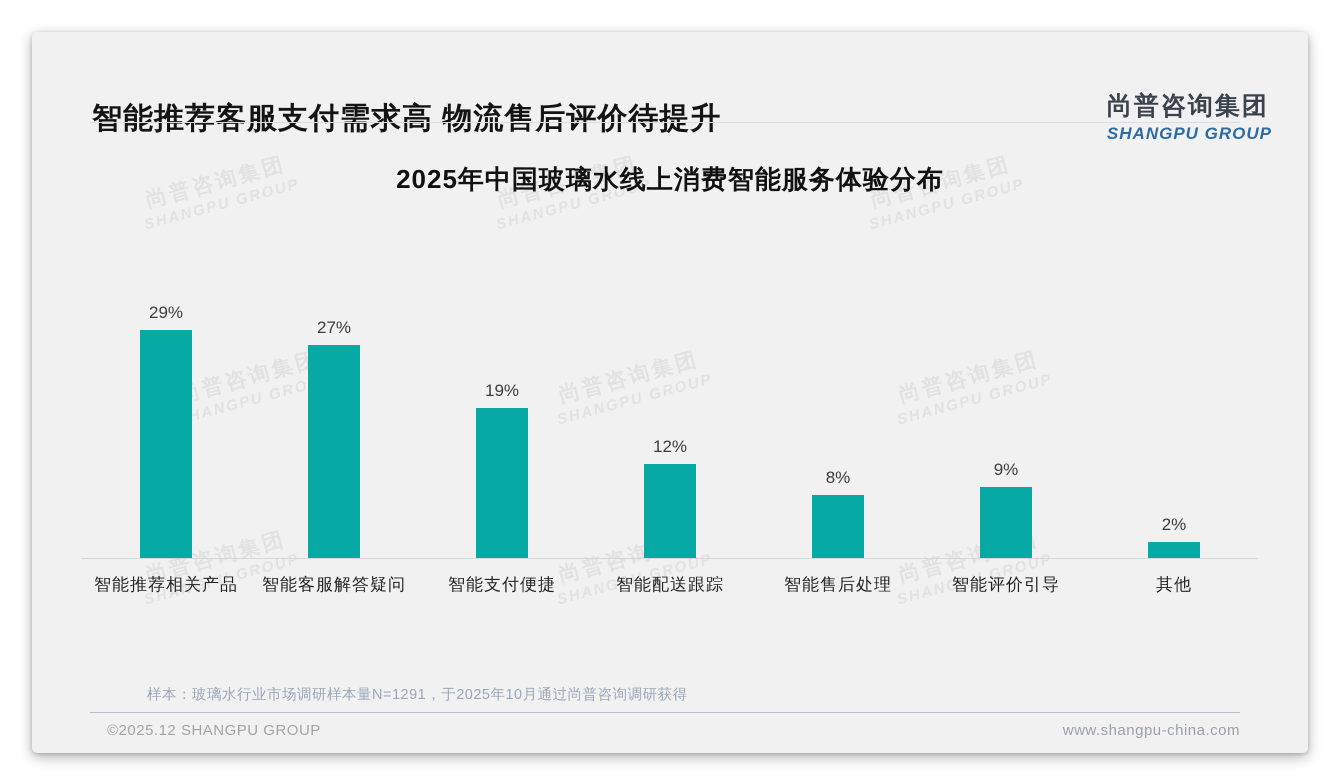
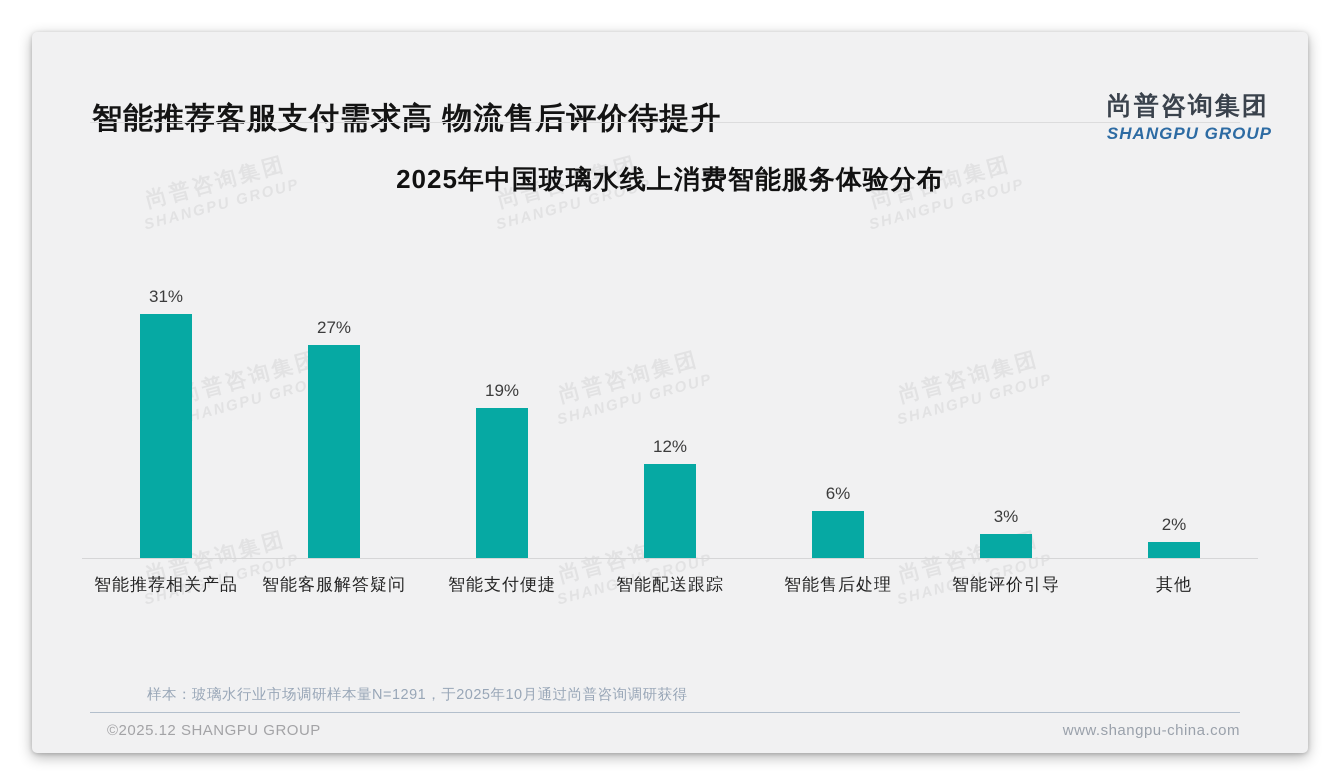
智能推荐相关产品: 29% -> 31%
智能售后处理: 8% -> 6%
智能评价引导: 9% -> 3%
